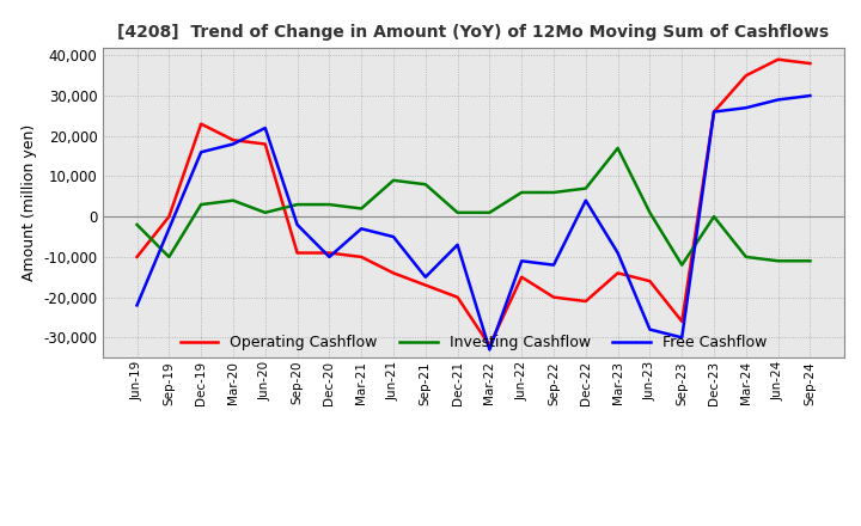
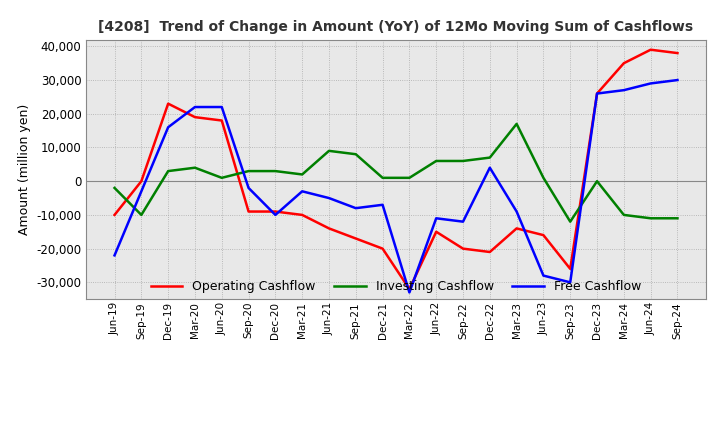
Free Cashflow/Mar-20: 18,000 -> 22,000
Free Cashflow/Sep-21: -15,000 -> -8,000
